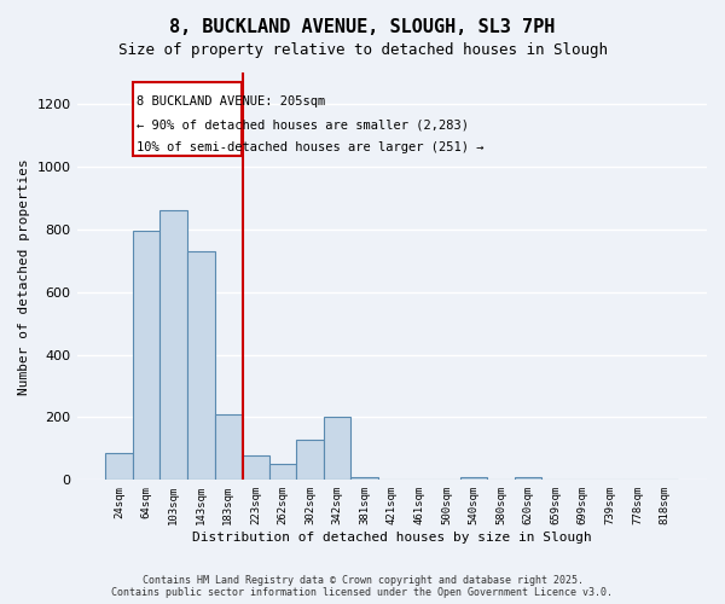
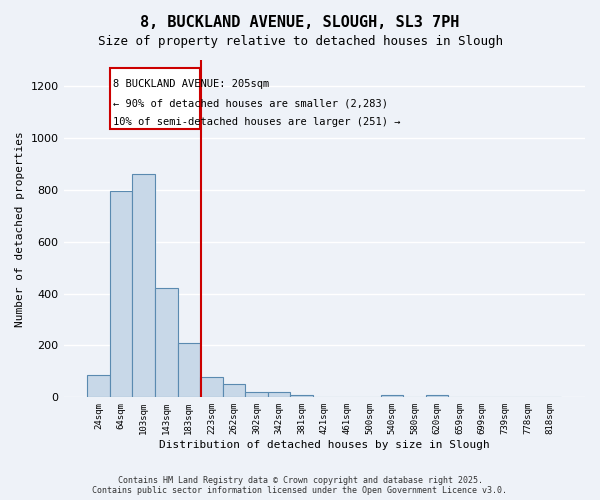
143sqm: 730 -> 420
302sqm: 130 -> 20
342sqm: 200 -> 20
